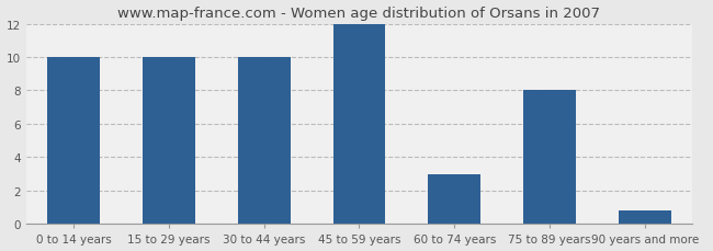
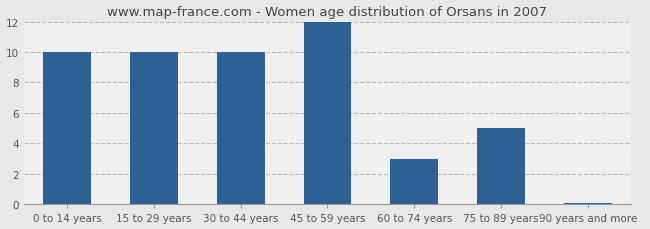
75 to 89 years: 8.0 -> 5.0
90 years and more: 0.8 -> 0.1
